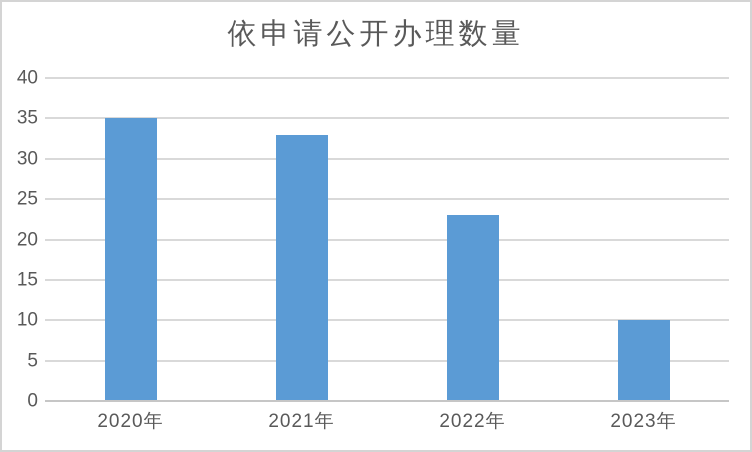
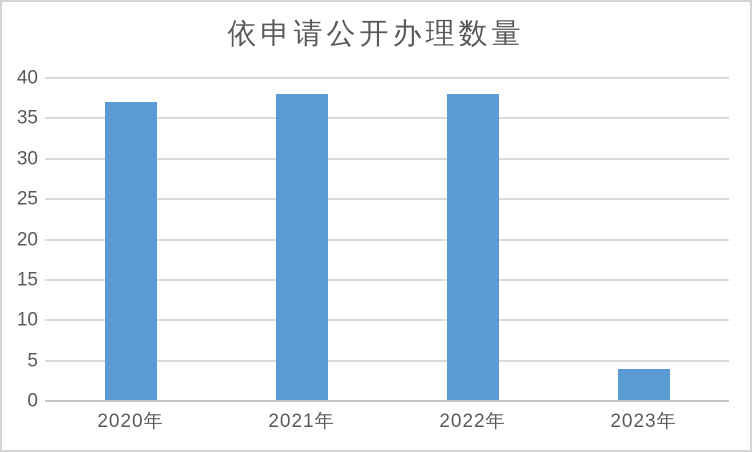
2020年: 35 -> 37
2021年: 33 -> 38
2022年: 23 -> 38
2023年: 10 -> 4
